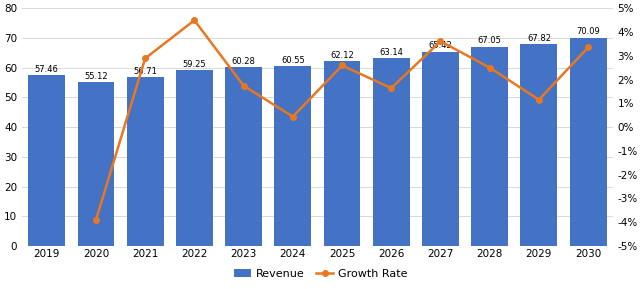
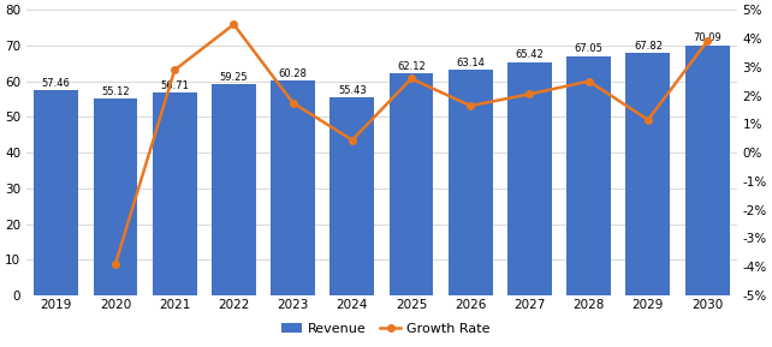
Revenue/2024: 60.55 -> 55.43
Growth Rate/2027: 3.61% -> 2.05%
Growth Rate/2030: 3.35% -> 3.90%
